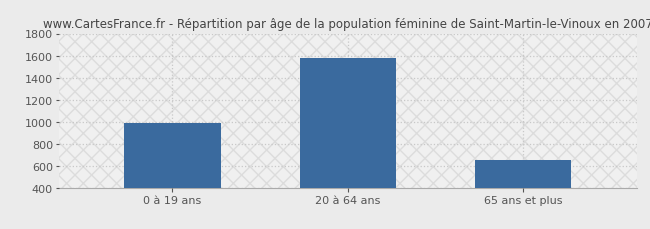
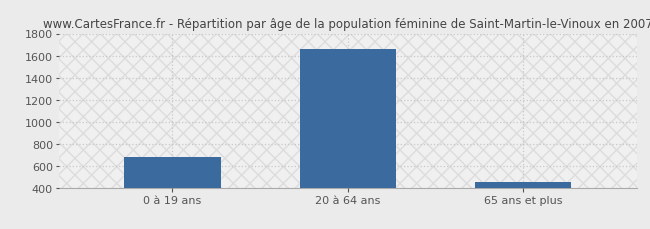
0 à 19 ans: 990 -> 680
20 à 64 ans: 1580 -> 1660
65 ans et plus: 650 -> 460
